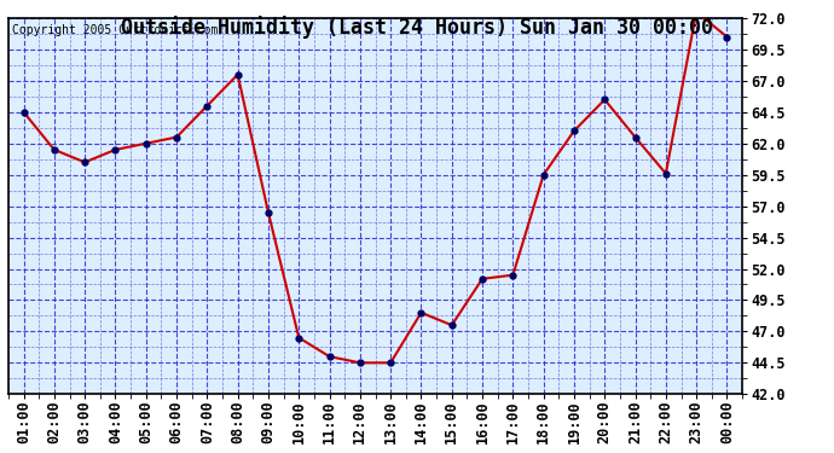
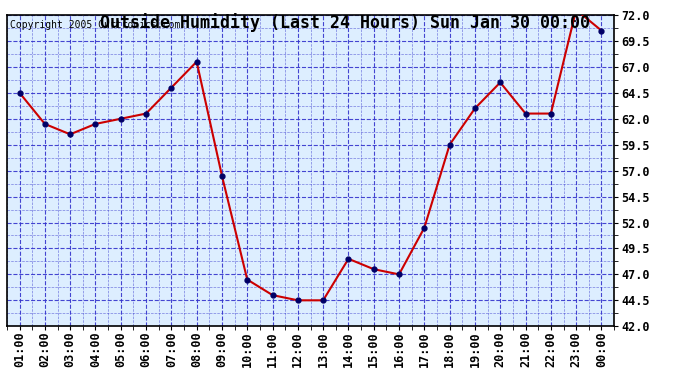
16:00: 51.2 -> 47.0
22:00: 59.6 -> 62.5
